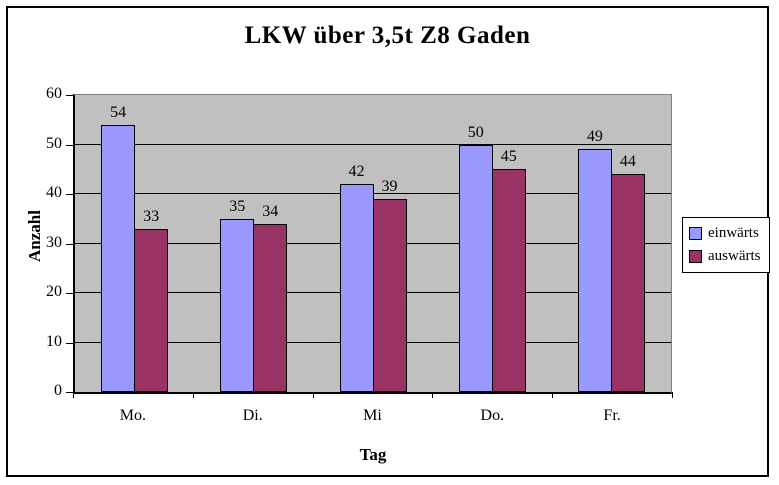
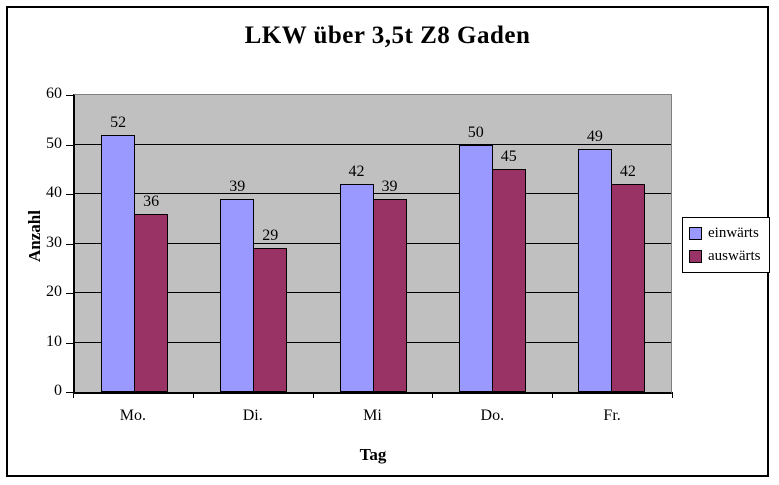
einwärts/Mo.: 54 -> 52
auswärts/Mo.: 33 -> 36
einwärts/Di.: 35 -> 39
auswärts/Di.: 34 -> 29
auswärts/Fr.: 44 -> 42
